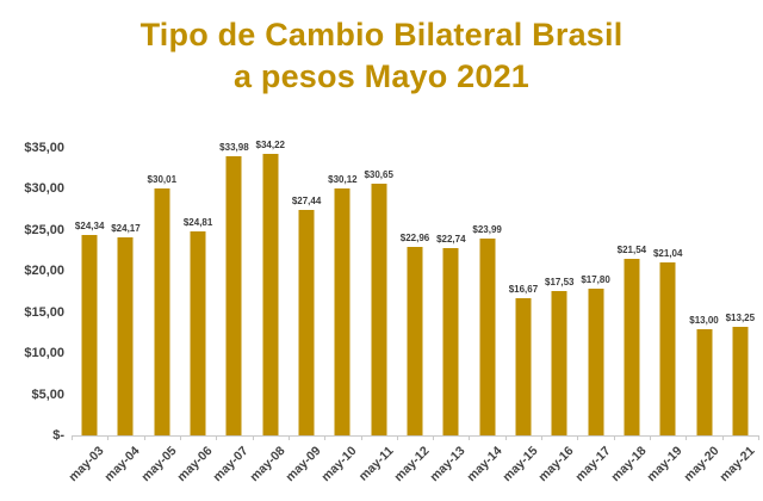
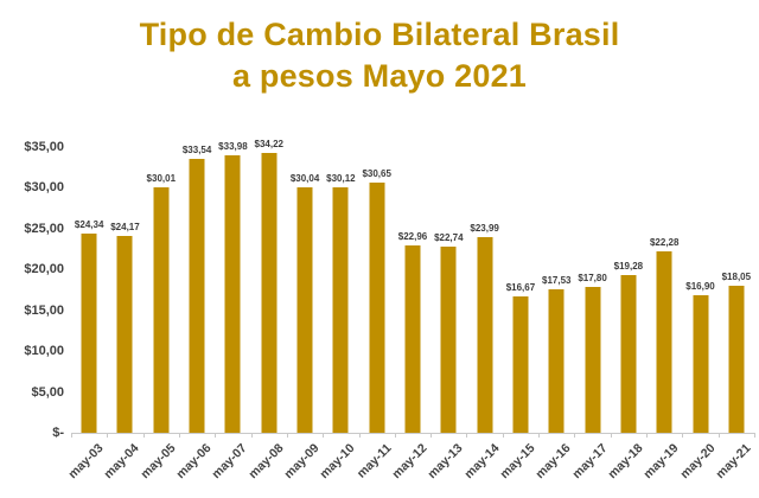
may-06: $24,81 -> $33,54
may-09: $27,44 -> $30,04
may-18: $21,54 -> $19,28
may-19: $21,04 -> $22,28
may-20: $13,00 -> $16,90
may-21: $13,25 -> $18,05
